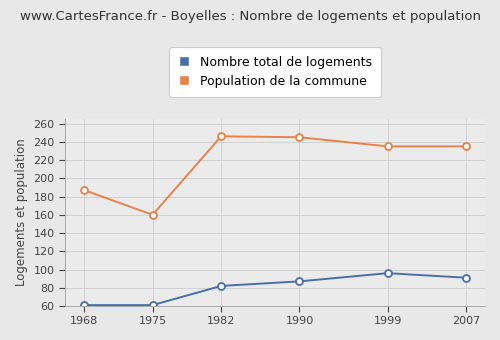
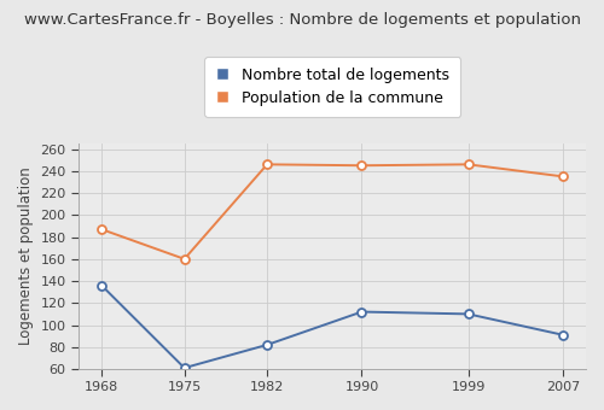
Nombre total de logements/1968: 61 -> 136
Nombre total de logements/1990: 87 -> 112
Nombre total de logements/1999: 96 -> 110
Population de la commune/1999: 235 -> 246
